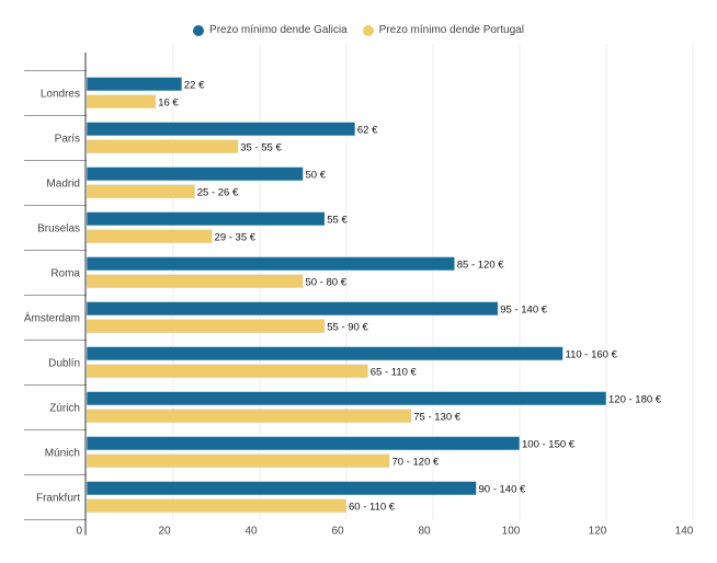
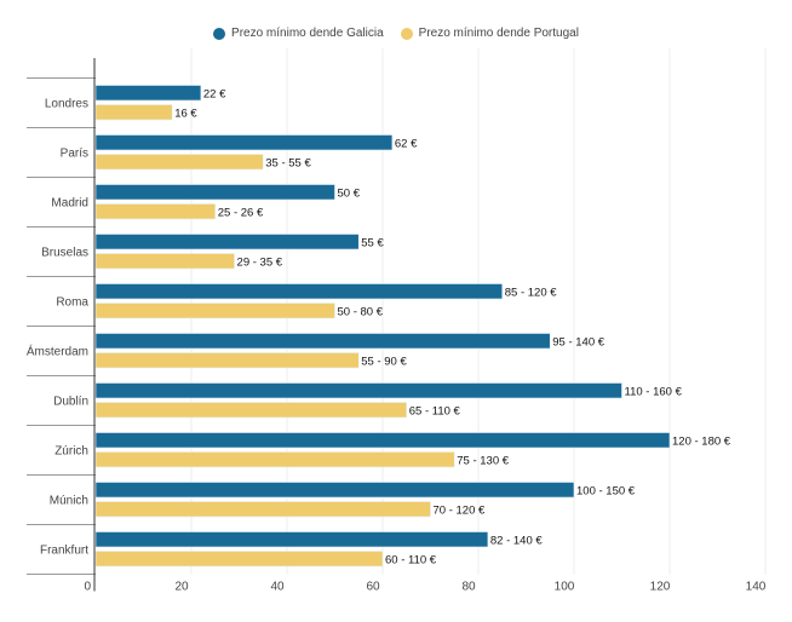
Prezo mínimo dende Galicia/Frankfurt: 90 -> 82
